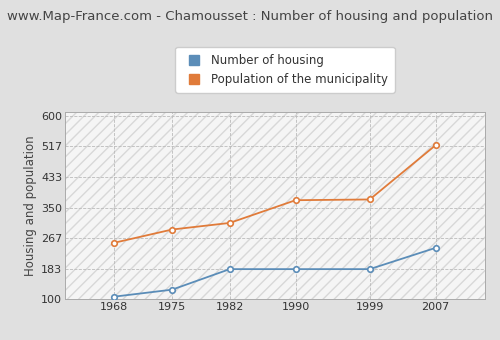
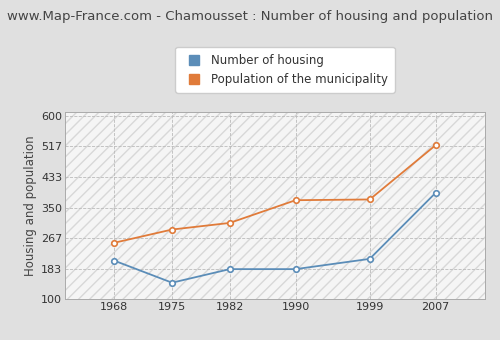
Number of housing/1968: 107 -> 205
Number of housing/1975: 126 -> 145
Number of housing/1999: 182 -> 210
Number of housing/2007: 240 -> 390
